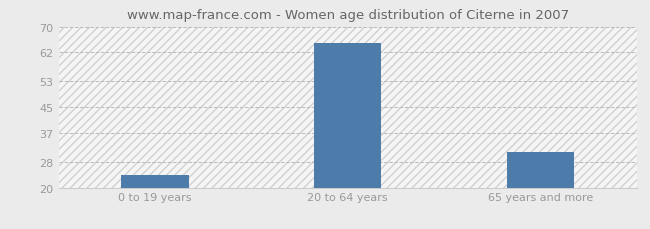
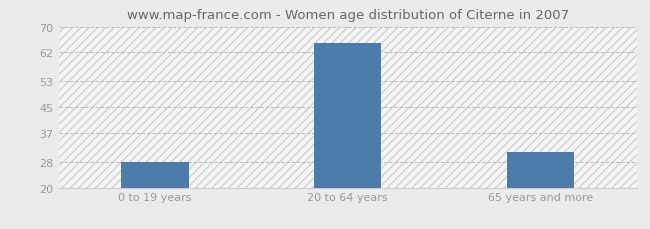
0 to 19 years: 24 -> 28
